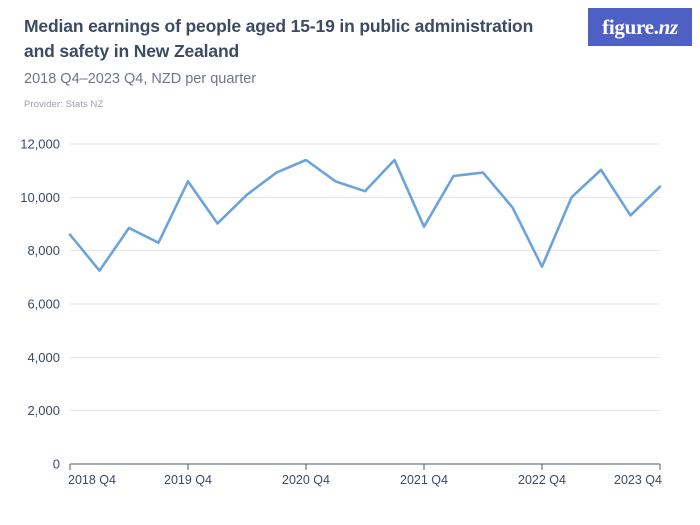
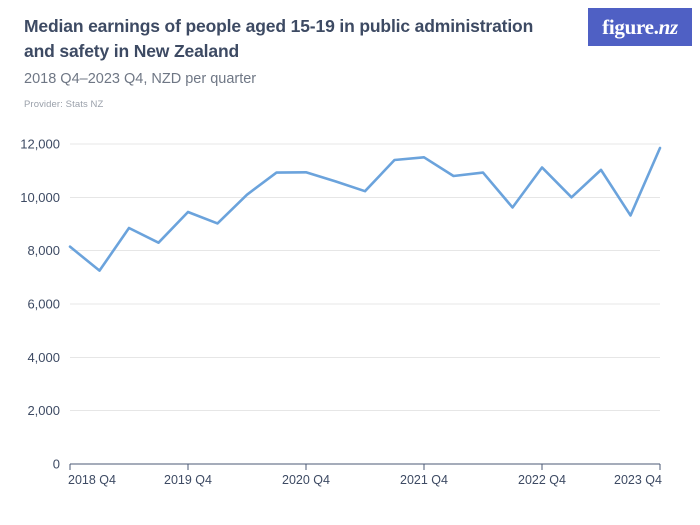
2018 Q4: 8600 -> 8200
2019 Q4: 10600 -> 9400
2020 Q4: 11400 -> 10900
2021 Q4: 8900 -> 11500
2022 Q4: 7400 -> 11100
2023 Q4: 10400 -> 11800
